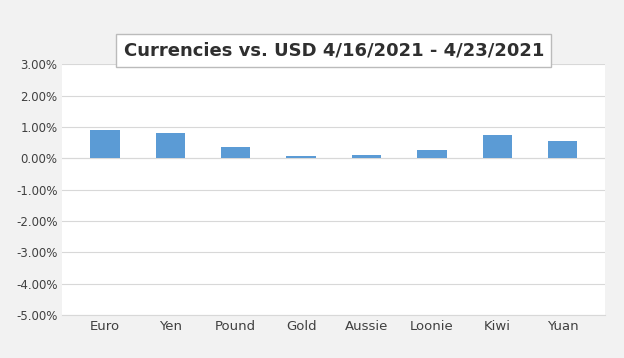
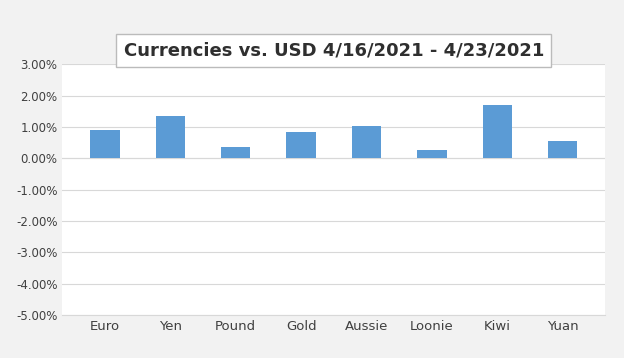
Yen: 0.82% -> 1.35%
Gold: 0.07% -> 0.85%
Aussie: 0.10% -> 1.05%
Kiwi: 0.75% -> 1.70%
